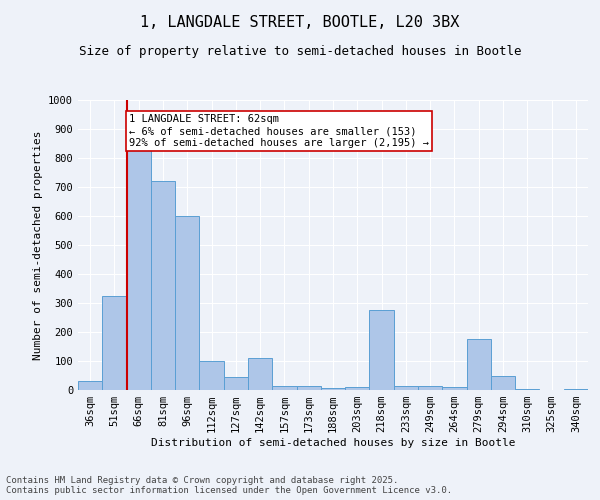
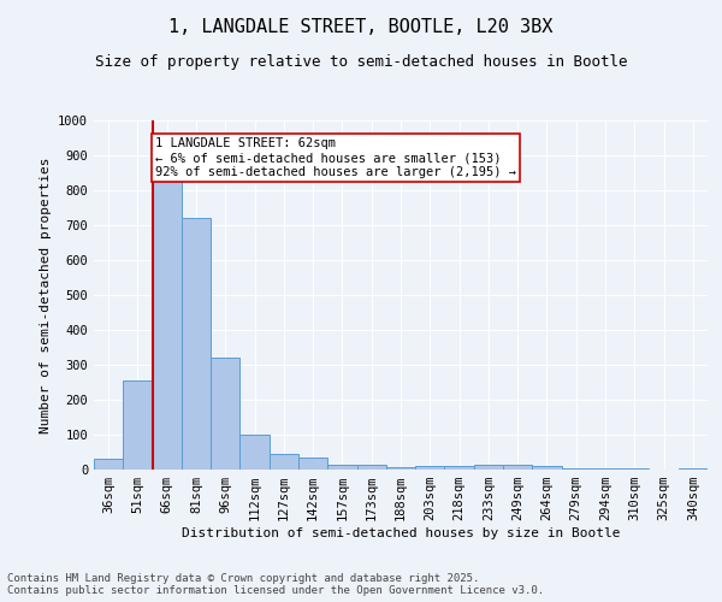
51sqm: 325 -> 255
96sqm: 600 -> 320
142sqm: 110 -> 35
218sqm: 275 -> 10
279sqm: 175 -> 5
294sqm: 50 -> 5
